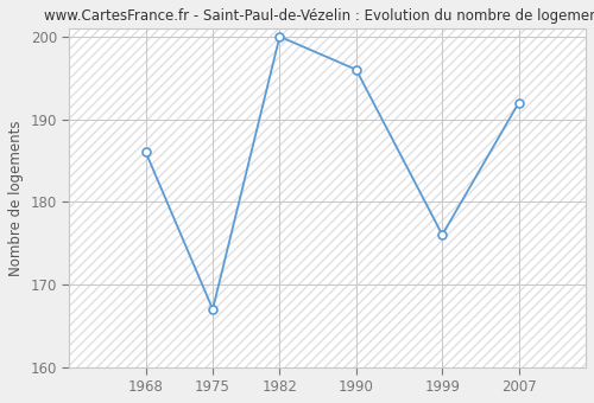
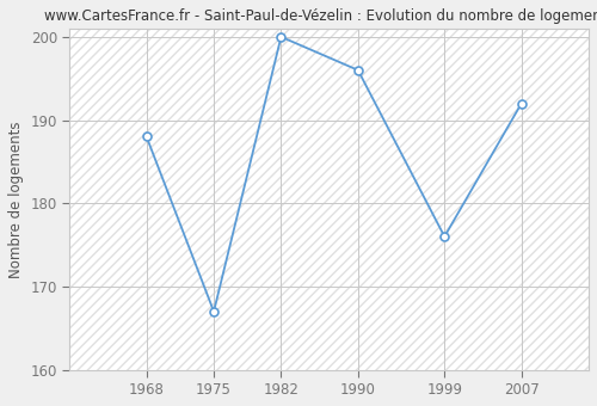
1968: 186 -> 188
